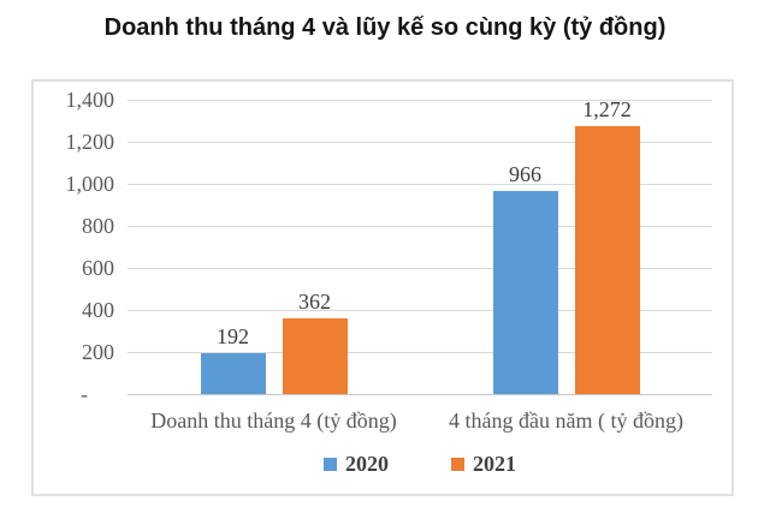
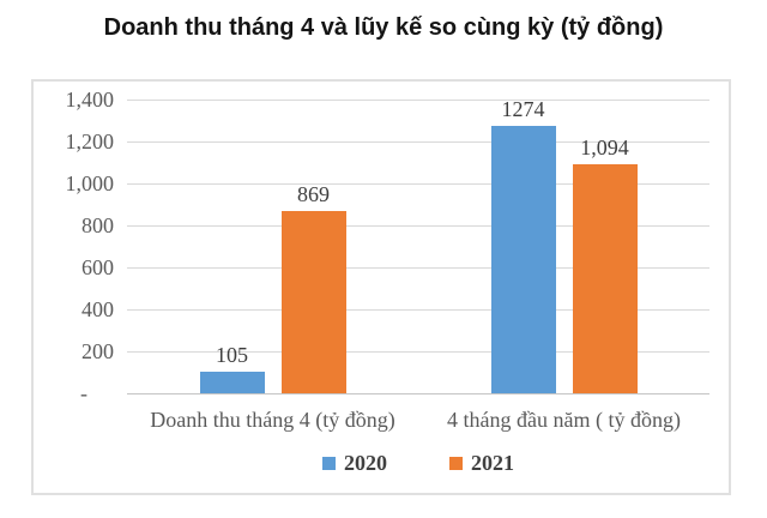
2020/Doanh thu tháng 4 (tỷ đồng): 192 -> 105
2021/Doanh thu tháng 4 (tỷ đồng): 362 -> 869
2020/4 tháng đầu năm ( tỷ đồng): 966 -> 1274
2021/4 tháng đầu năm ( tỷ đồng): 1,272 -> 1,094
